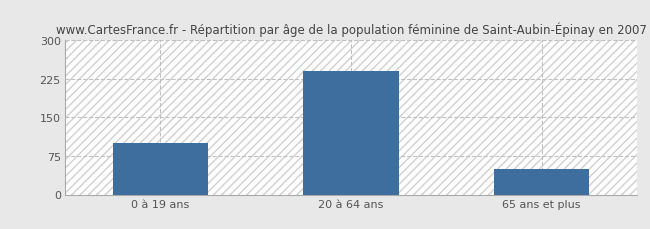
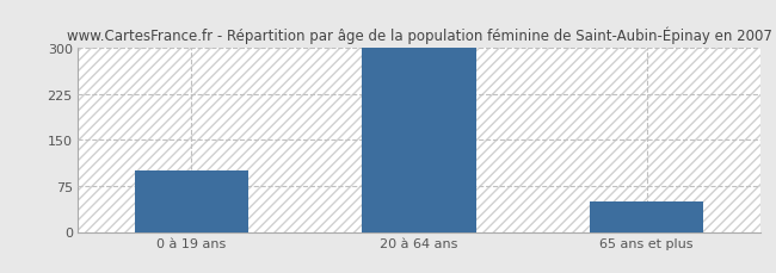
20 à 64 ans: 240 -> 300
